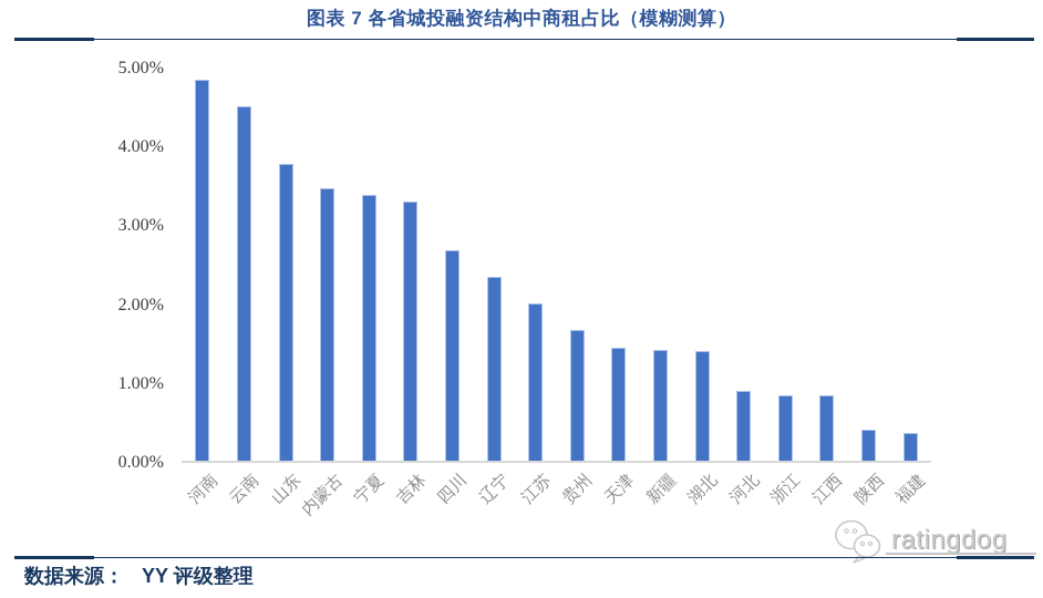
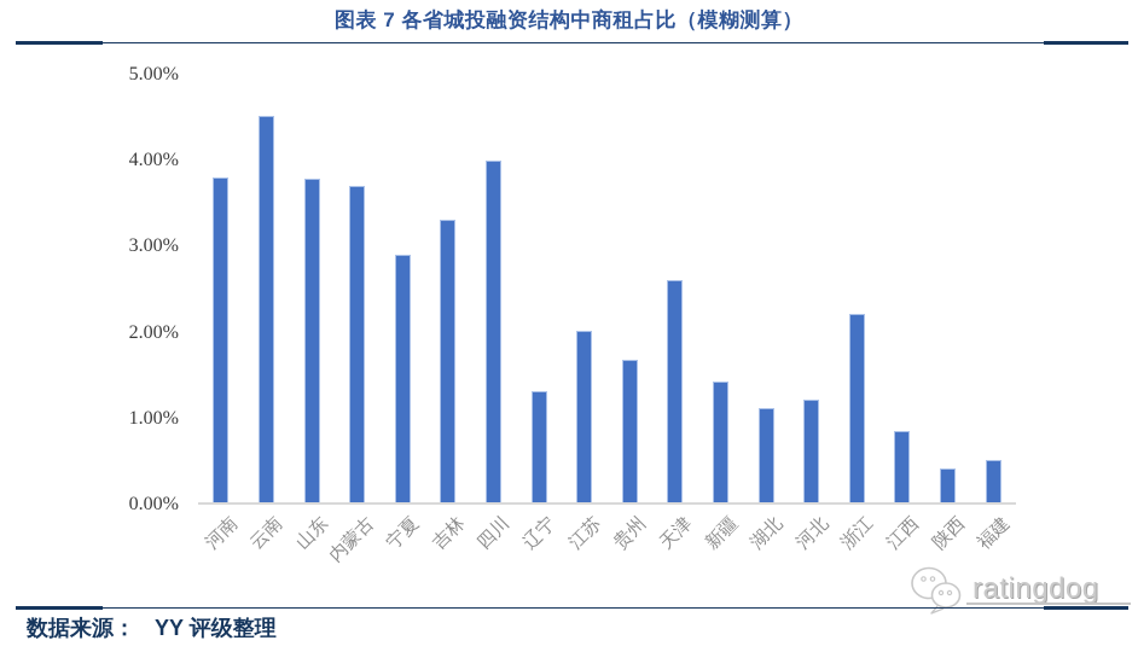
河南: 4.9% -> 3.8%
内蒙古: 3.5% -> 3.7%
宁夏: 3.4% -> 2.9%
四川: 2.7% -> 4.0%
辽宁: 2.4% -> 1.3%
天津: 1.4% -> 2.6%
湖北: 1.4% -> 1.1%
河北: 0.9% -> 1.2%
浙江: 0.8% -> 2.2%
福建: 0.3% -> 0.5%
